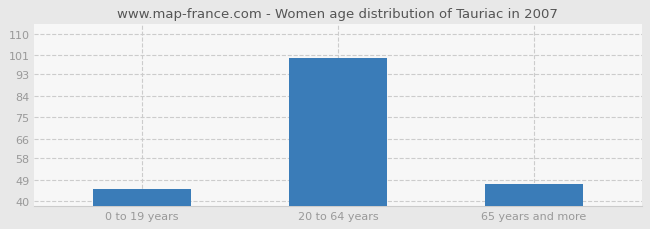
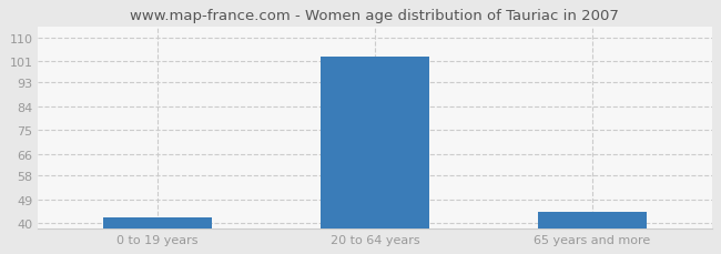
0 to 19 years: 45 -> 42
20 to 64 years: 100 -> 103
65 years and more: 47 -> 44
